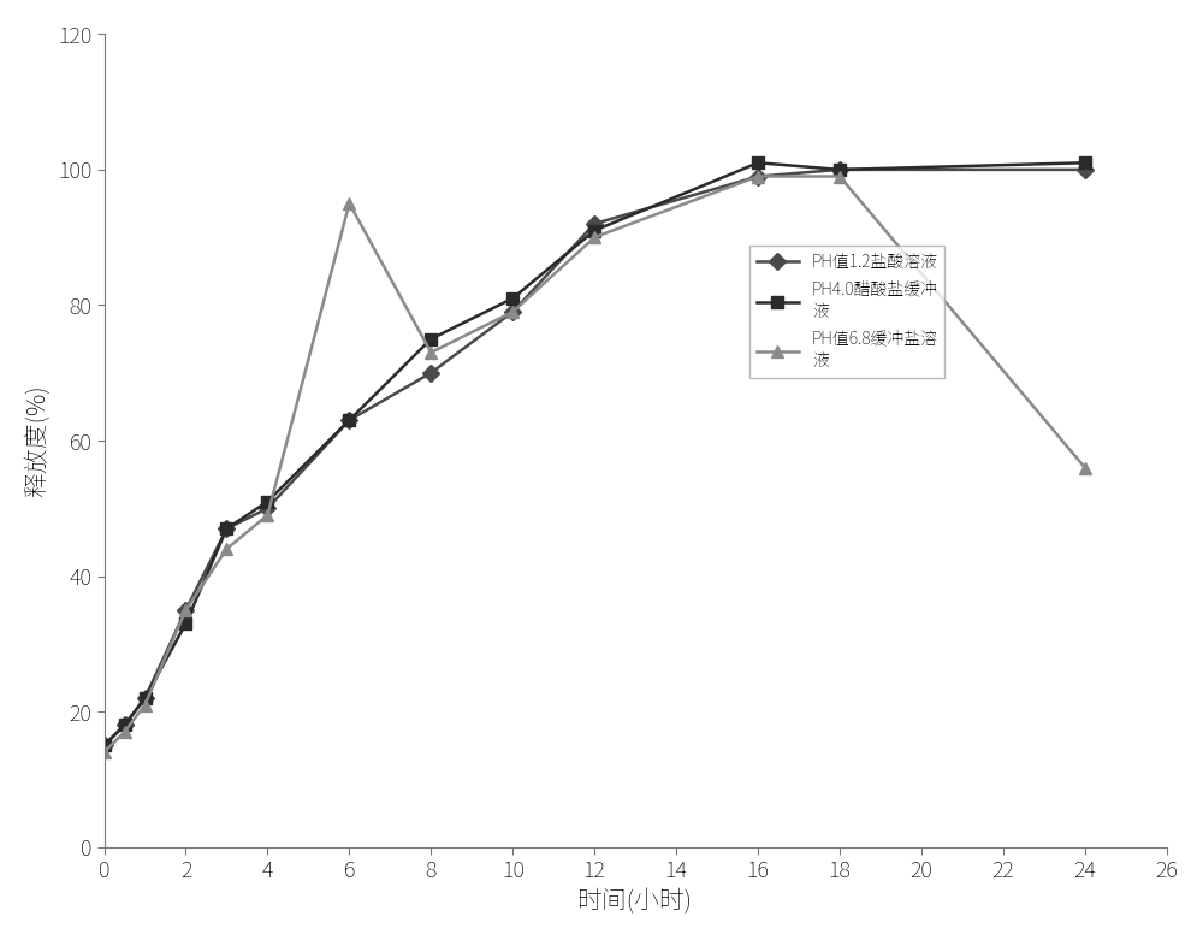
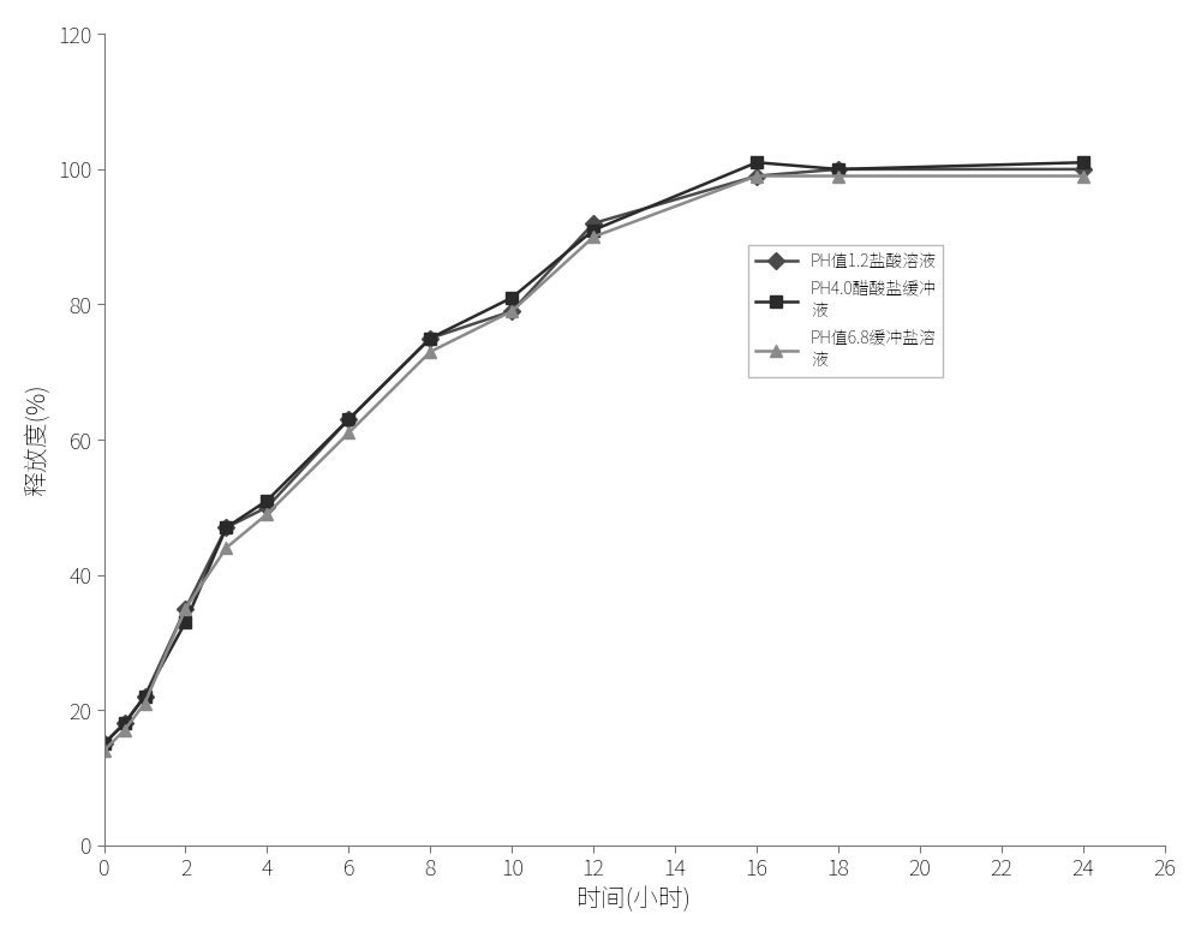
PH值6.8缓冲盐溶 液/6: 95 -> 61
PH值1.2盐酸溶液/8: 70 -> 75
PH值6.8缓冲盐溶 液/24: 56 -> 99
